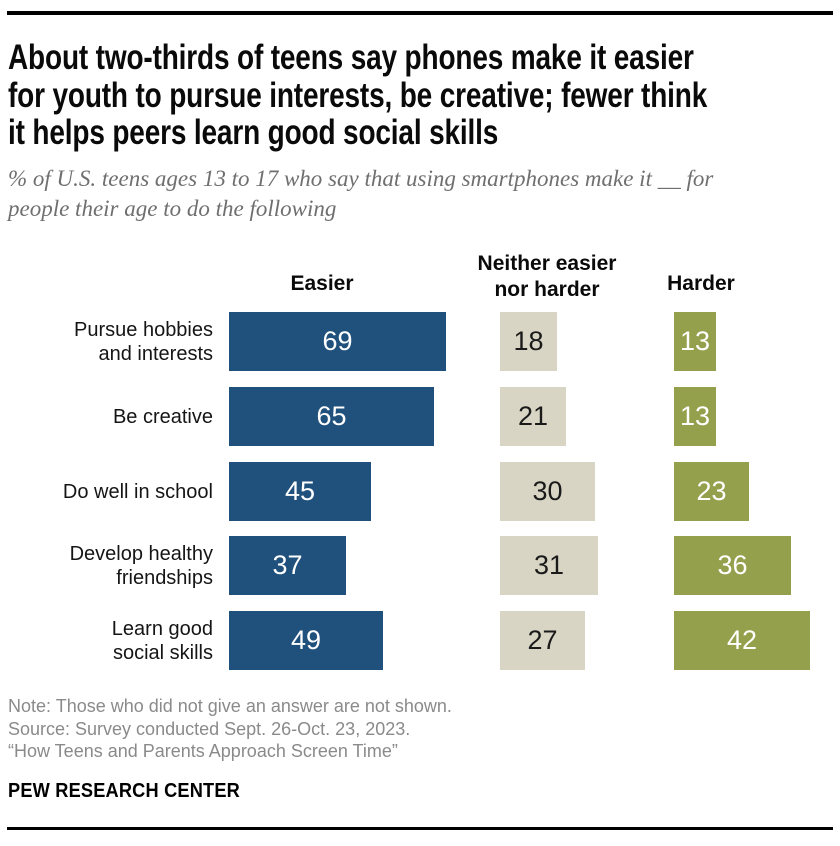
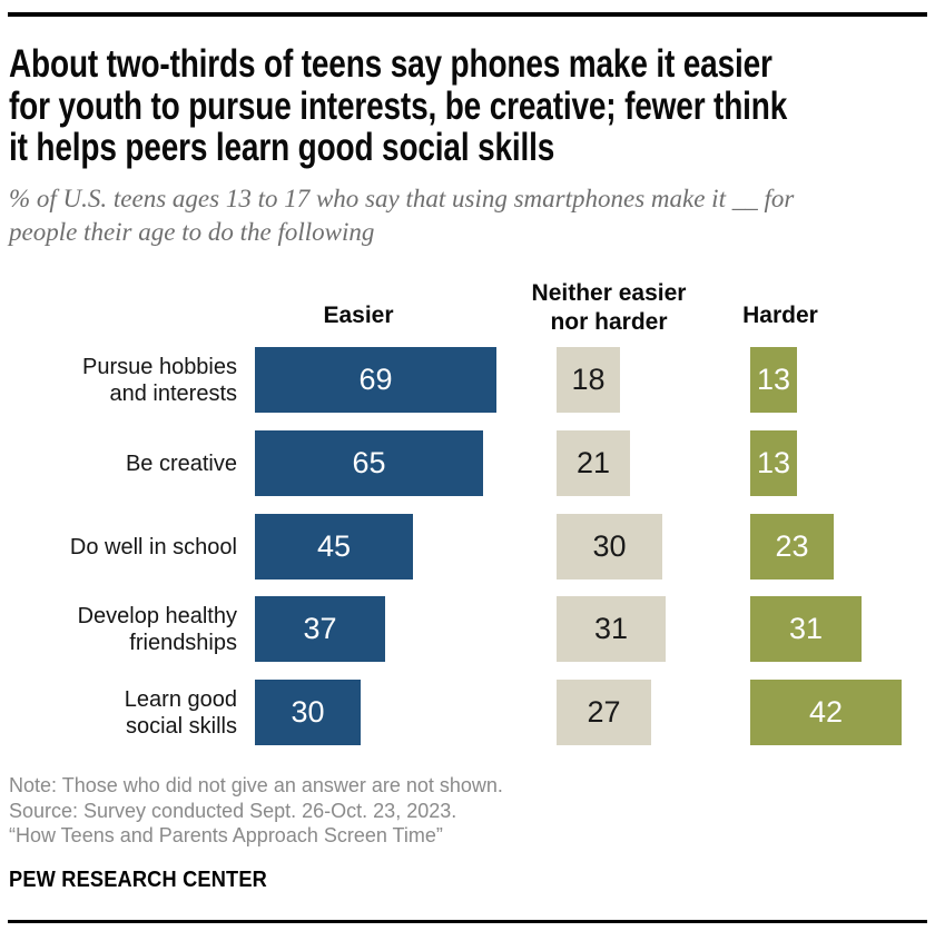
Harder/Develop healthy friendships: 36 -> 31
Easier/Learn good social skills: 49 -> 30
